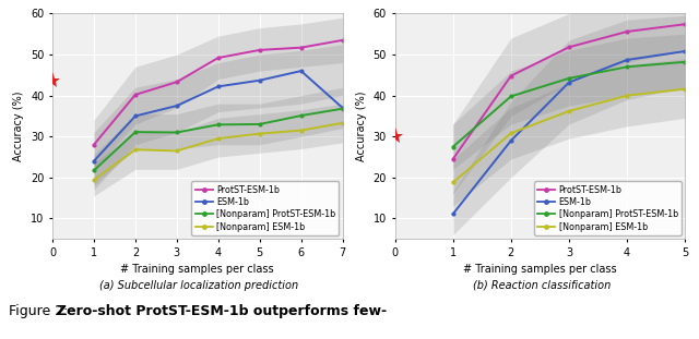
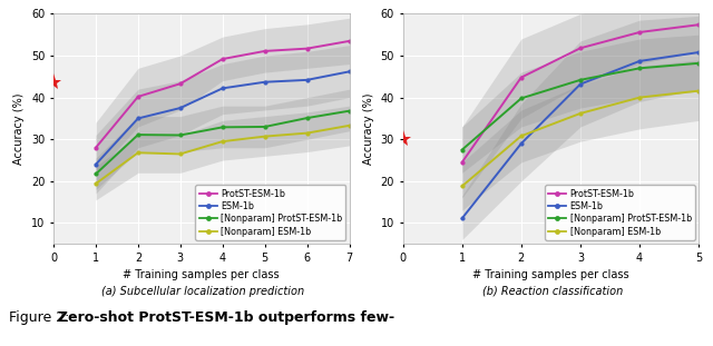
ESM-1b/6: 46.0 -> 44.2
ESM-1b/7: 37.0 -> 46.2
